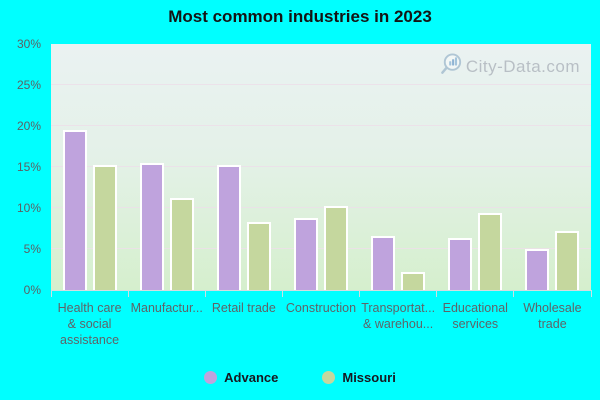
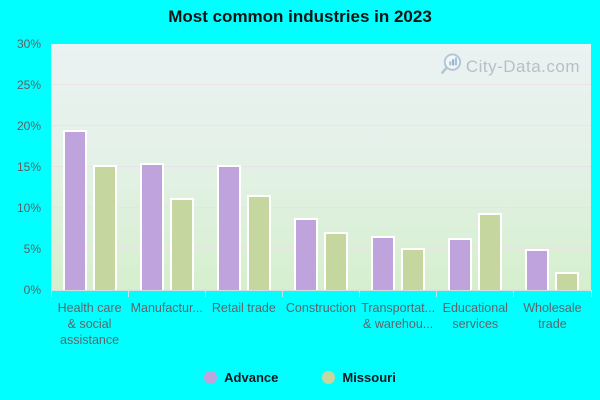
Missouri/Retail trade: 8% -> 11%
Missouri/Construction: 10% -> 7%
Missouri/Transportat... & warehou...: 2% -> 5%
Missouri/Wholesale trade: 7% -> 2%
